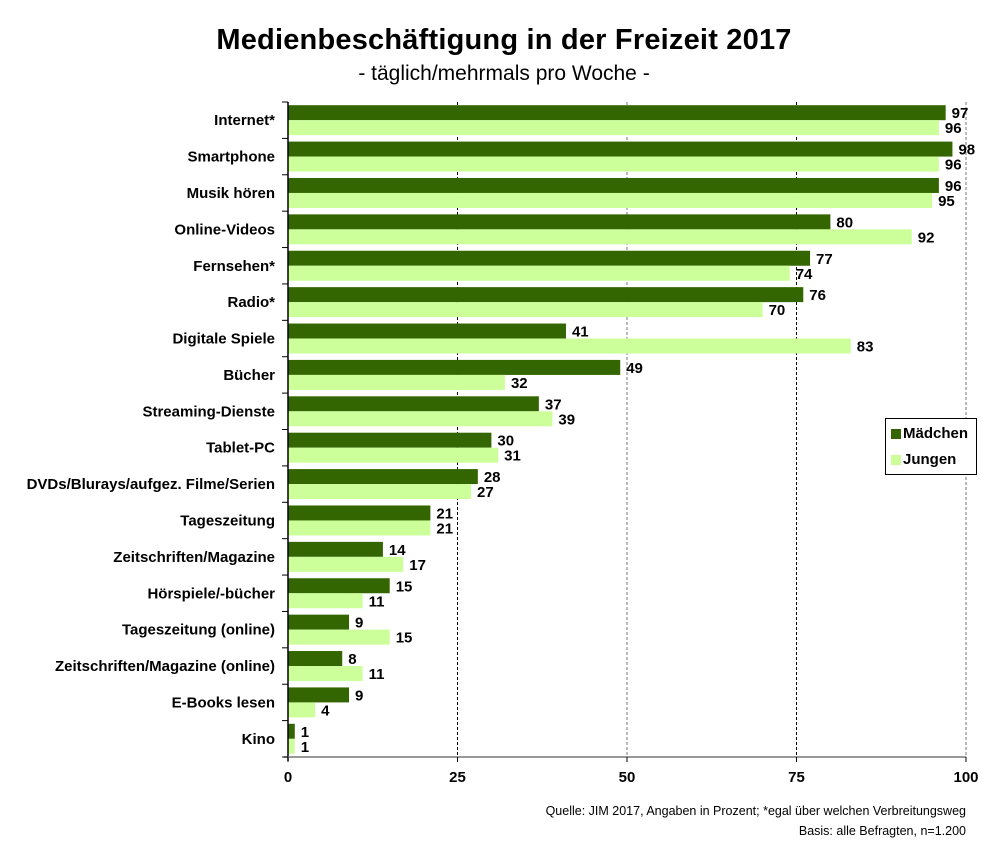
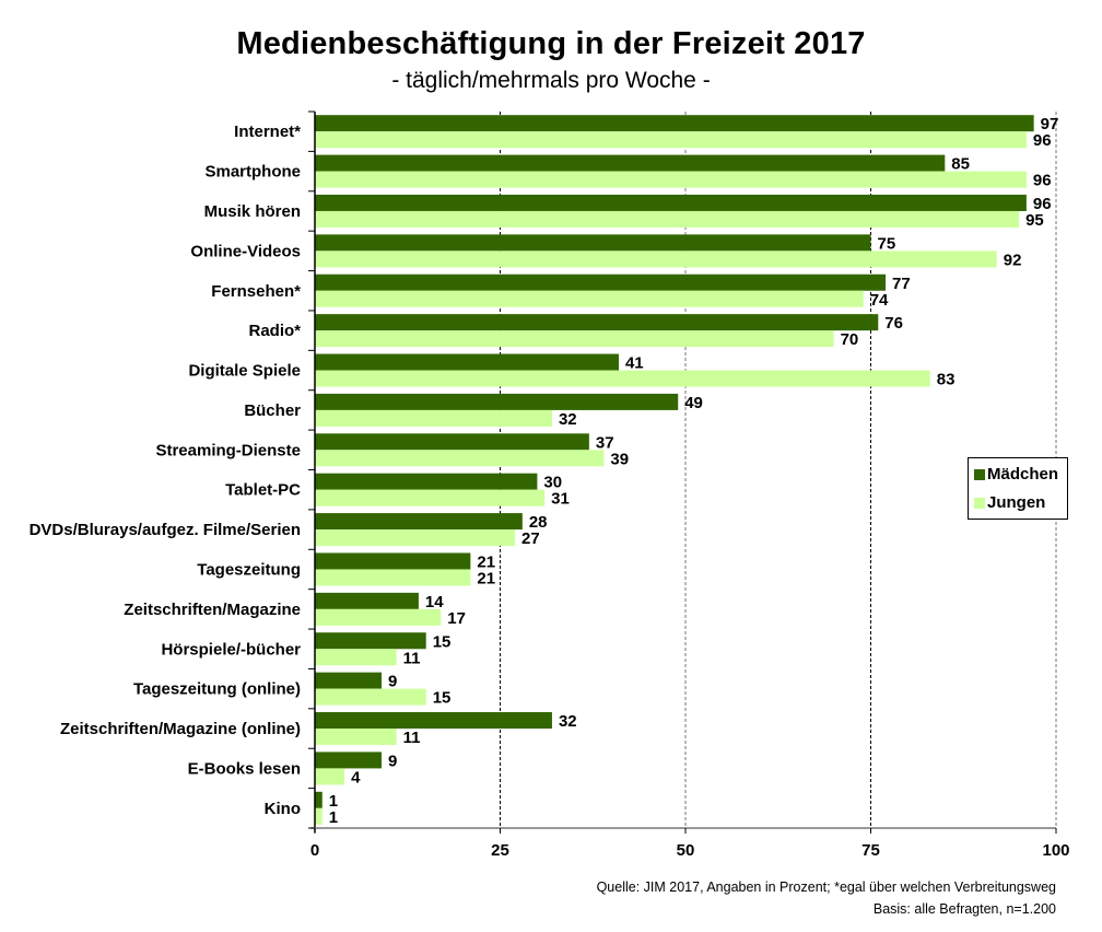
Mädchen/Smartphone: 98 -> 85
Mädchen/Online-Videos: 80 -> 75
Mädchen/Zeitschriften/Magazine (online): 8 -> 32
